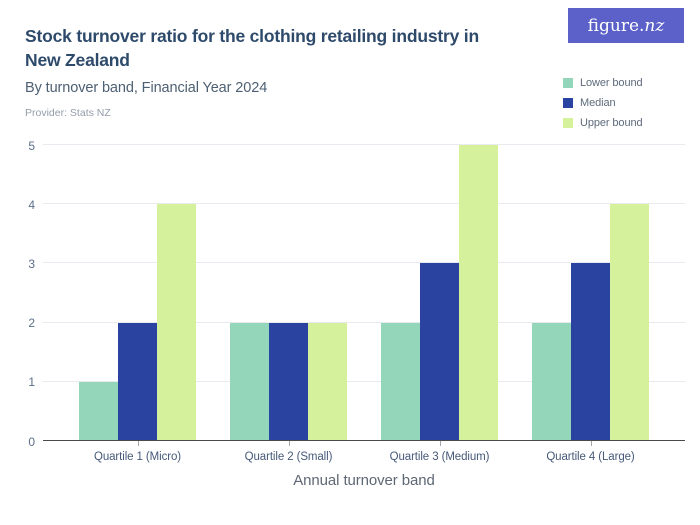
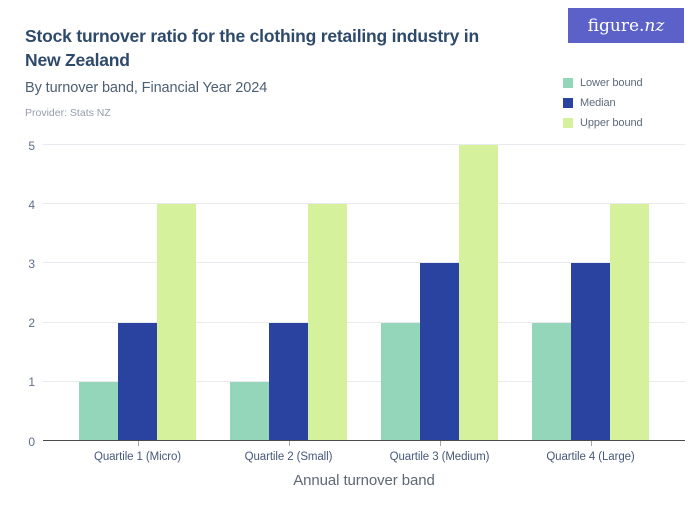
Lower bound/Quartile 2 (Small): 2 -> 1
Upper bound/Quartile 2 (Small): 2 -> 4
